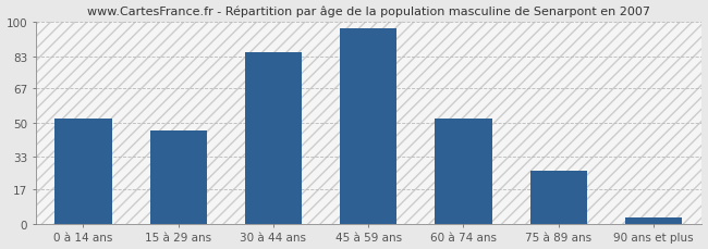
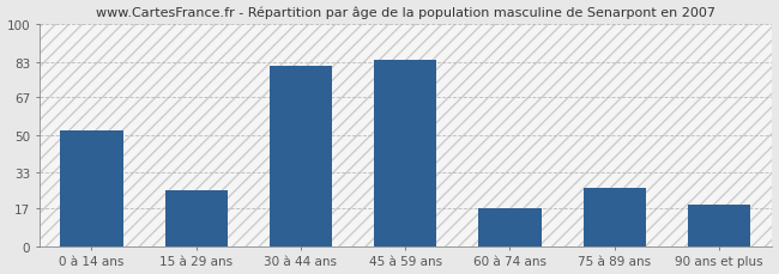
15 à 29 ans: 46 -> 25
30 à 44 ans: 85 -> 81
45 à 59 ans: 97 -> 84
60 à 74 ans: 52 -> 17
90 ans et plus: 3 -> 19
